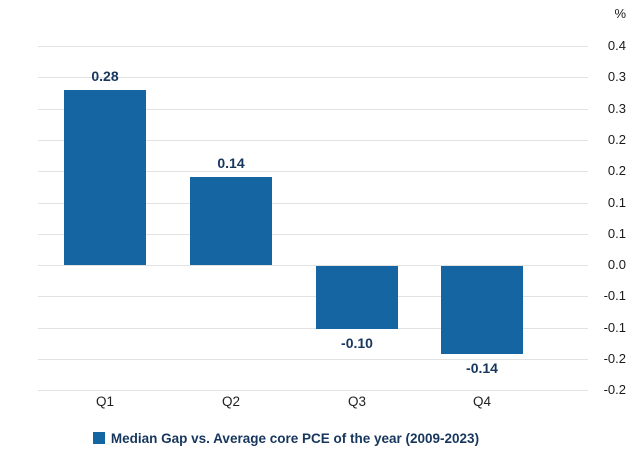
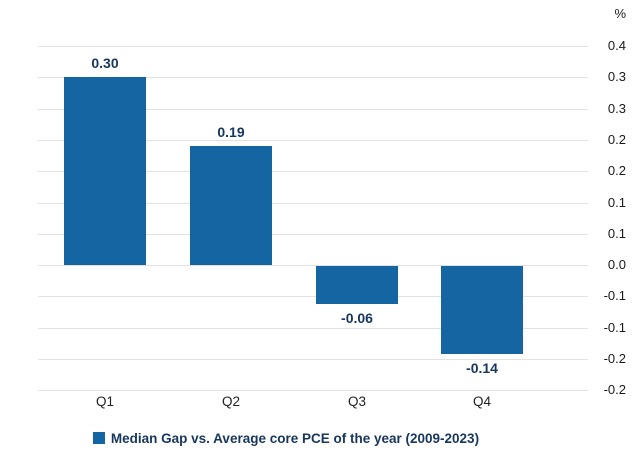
Q1: 0.28 -> 0.30
Q2: 0.14 -> 0.19
Q3: -0.10 -> -0.06
